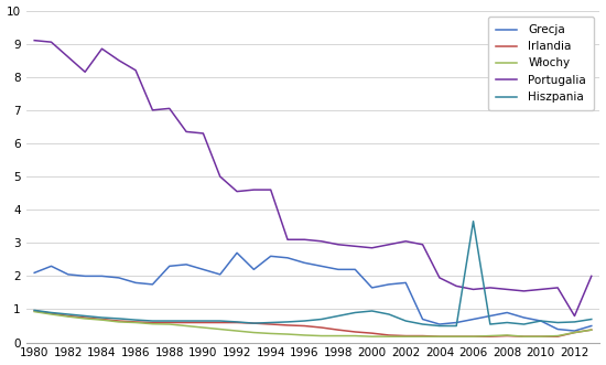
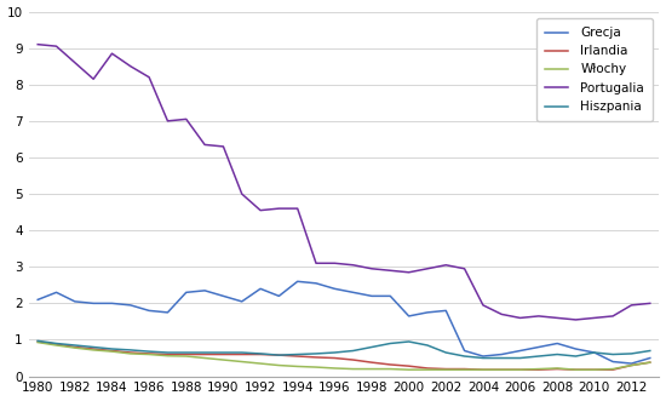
Grecja/1992: 2.70 -> 2.40
Hiszpania/2006: 3.65 -> 0.50
Portugalia/2012: 0.80 -> 1.95
